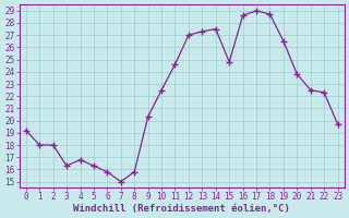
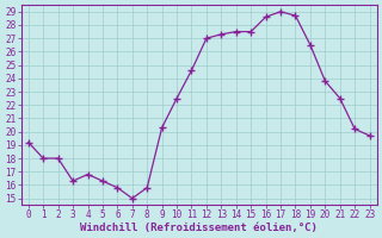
15: 24.8 -> 27.5
22: 22.3 -> 20.2
